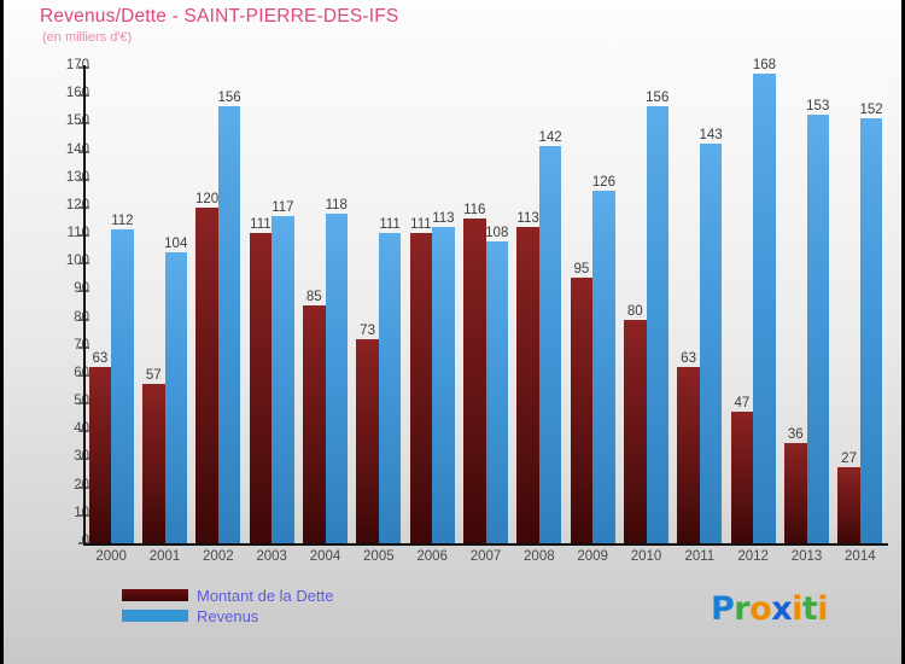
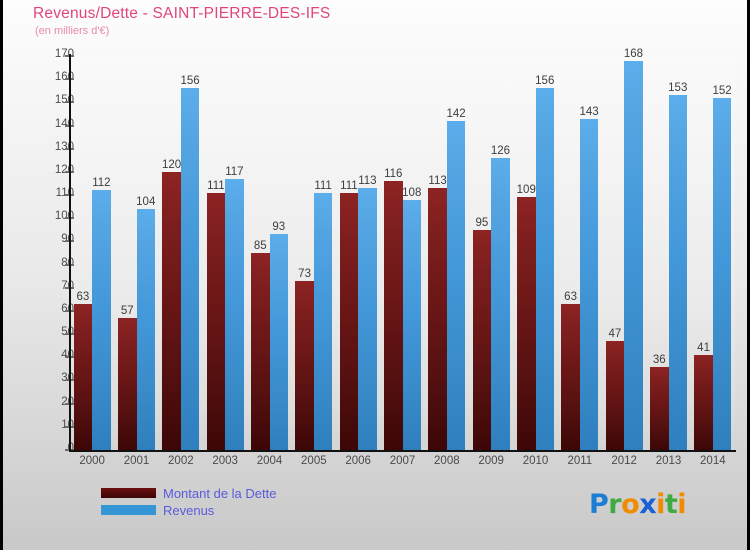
Revenus/2004: 118 -> 93
Montant de la Dette/2010: 80 -> 109
Montant de la Dette/2014: 27 -> 41
